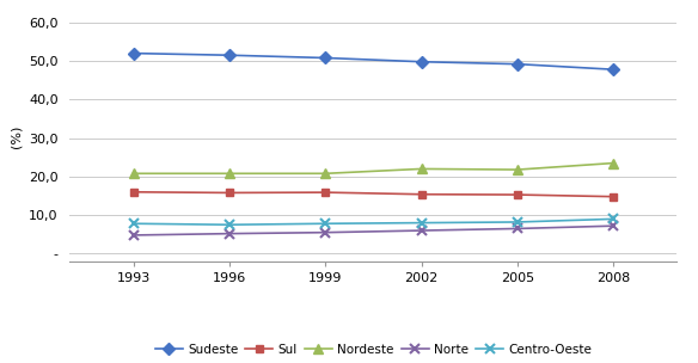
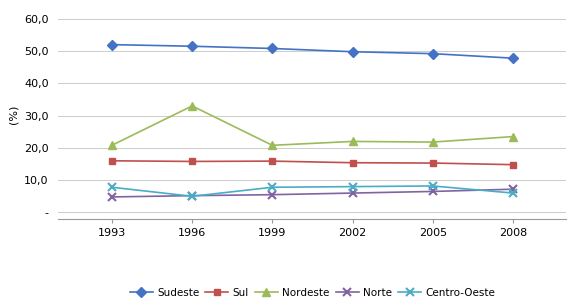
Nordeste/1996: 20,8 -> 33,0
Centro-Oeste/1996: 7,5 -> 5,0
Centro-Oeste/2008: 9,0 -> 6,0
